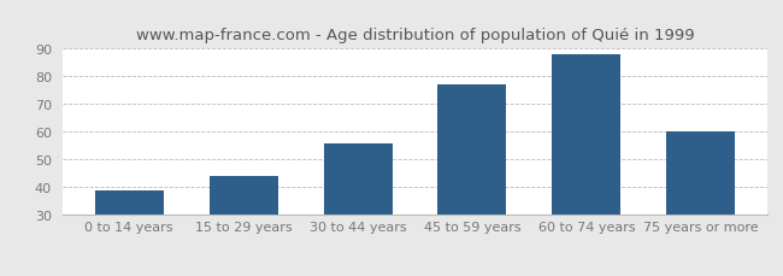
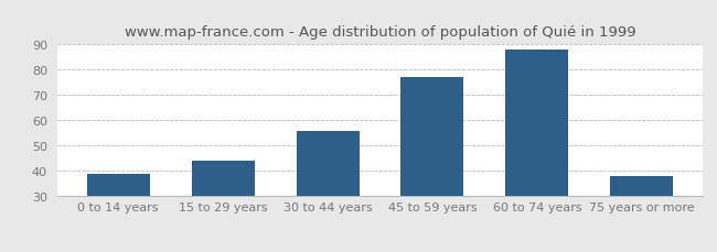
75 years or more: 60 -> 38
